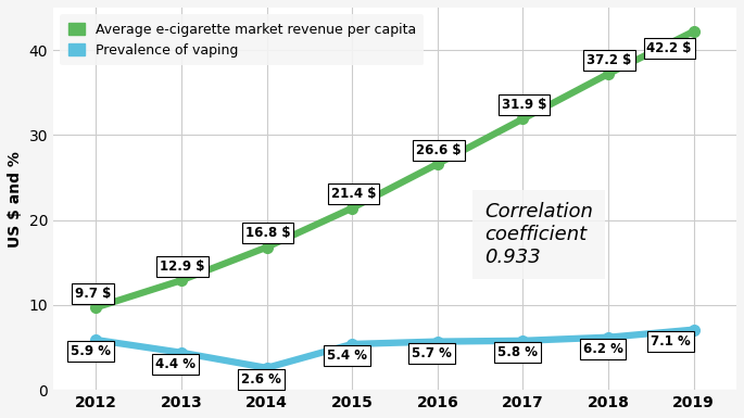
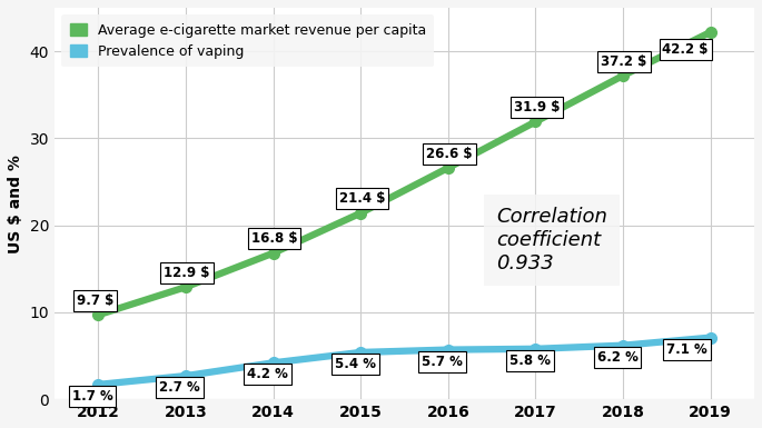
Prevalence of vaping/2012: 5.9 -> 1.7
Prevalence of vaping/2013: 4.4 -> 2.7
Prevalence of vaping/2014: 2.6 -> 4.2
